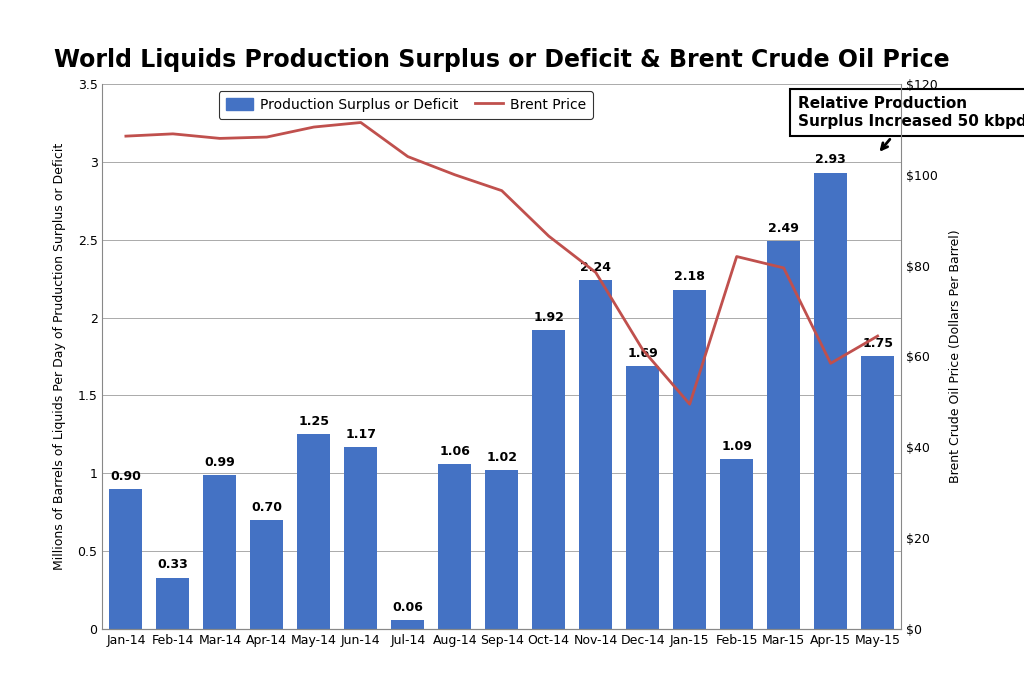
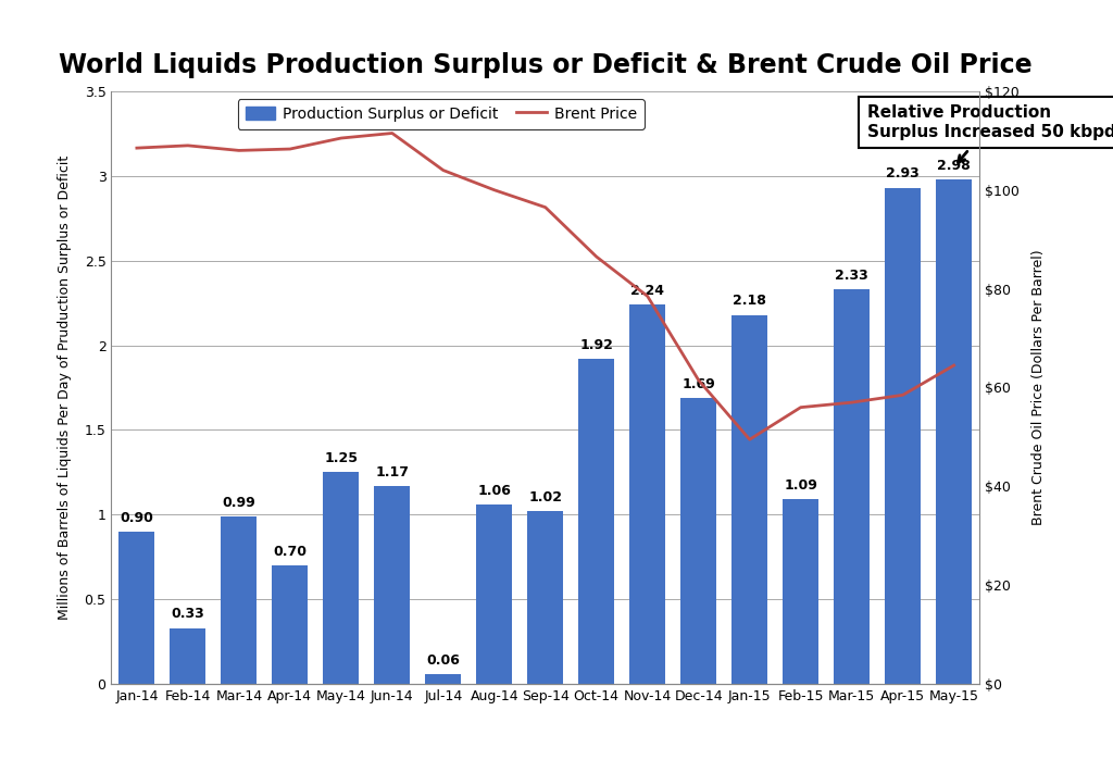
Brent Price/Feb-15: $82.0 -> $56.0
Production Surplus or Deficit/Mar-15: 2.49 -> 2.33
Brent Price/Mar-15: $79.5 -> $57.0
Production Surplus or Deficit/May-15: 1.75 -> 2.98
